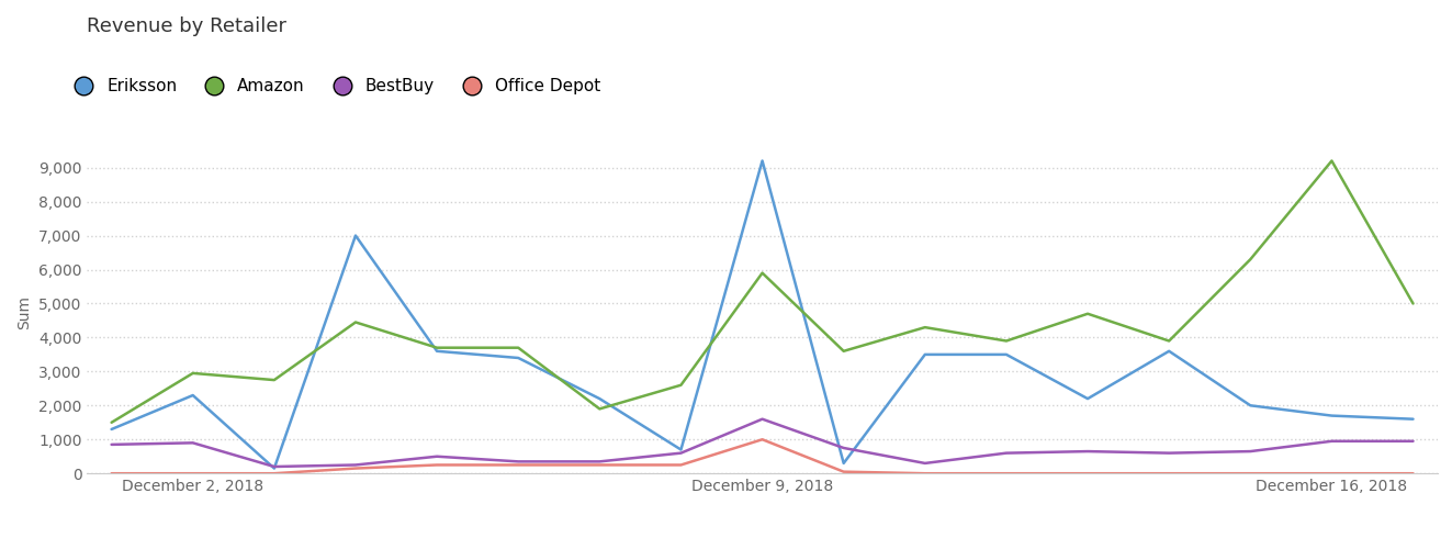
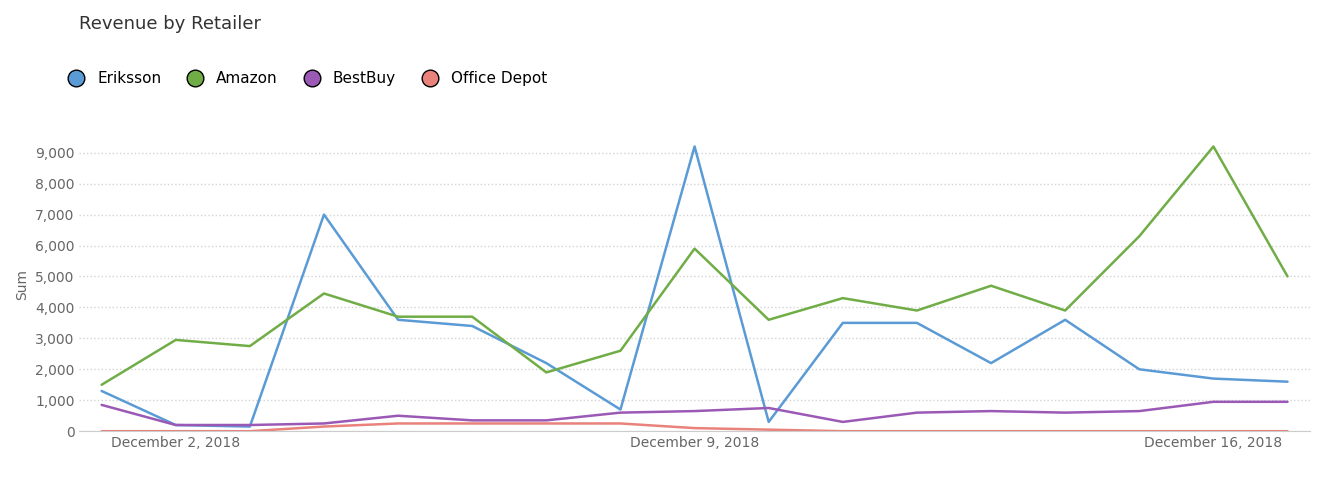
Eriksson/December 2, 2018: 2,300 -> 200
BestBuy/December 2, 2018: 900 -> 200
BestBuy/December 9, 2018: 1,600 -> 650
Office Depot/December 9, 2018: 1,000 -> 100
